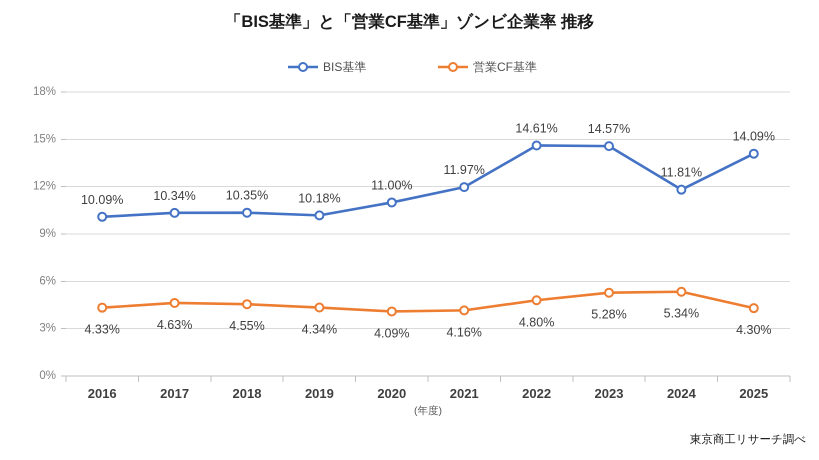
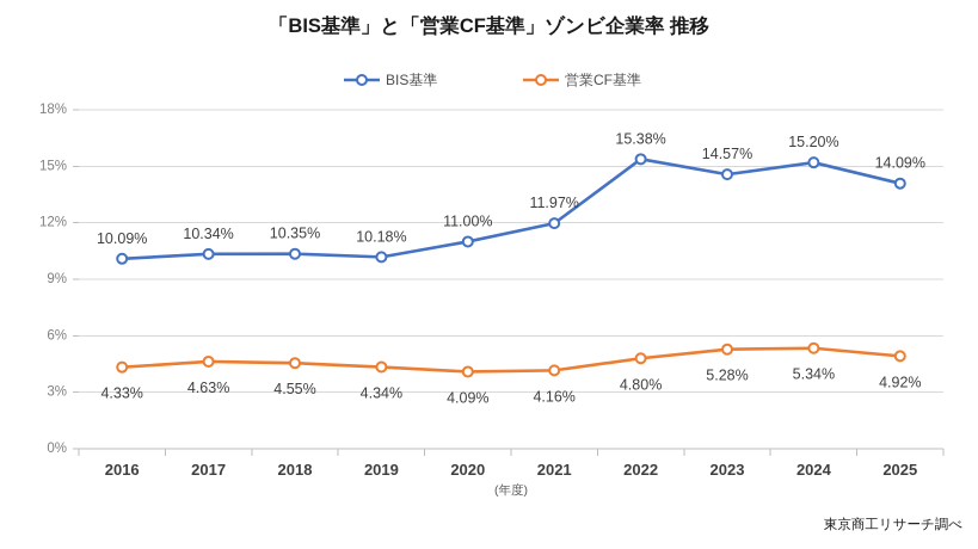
BIS基準/2022: 14.61% -> 15.38%
BIS基準/2024: 11.81% -> 15.20%
営業CF基準/2025: 4.30% -> 4.92%
